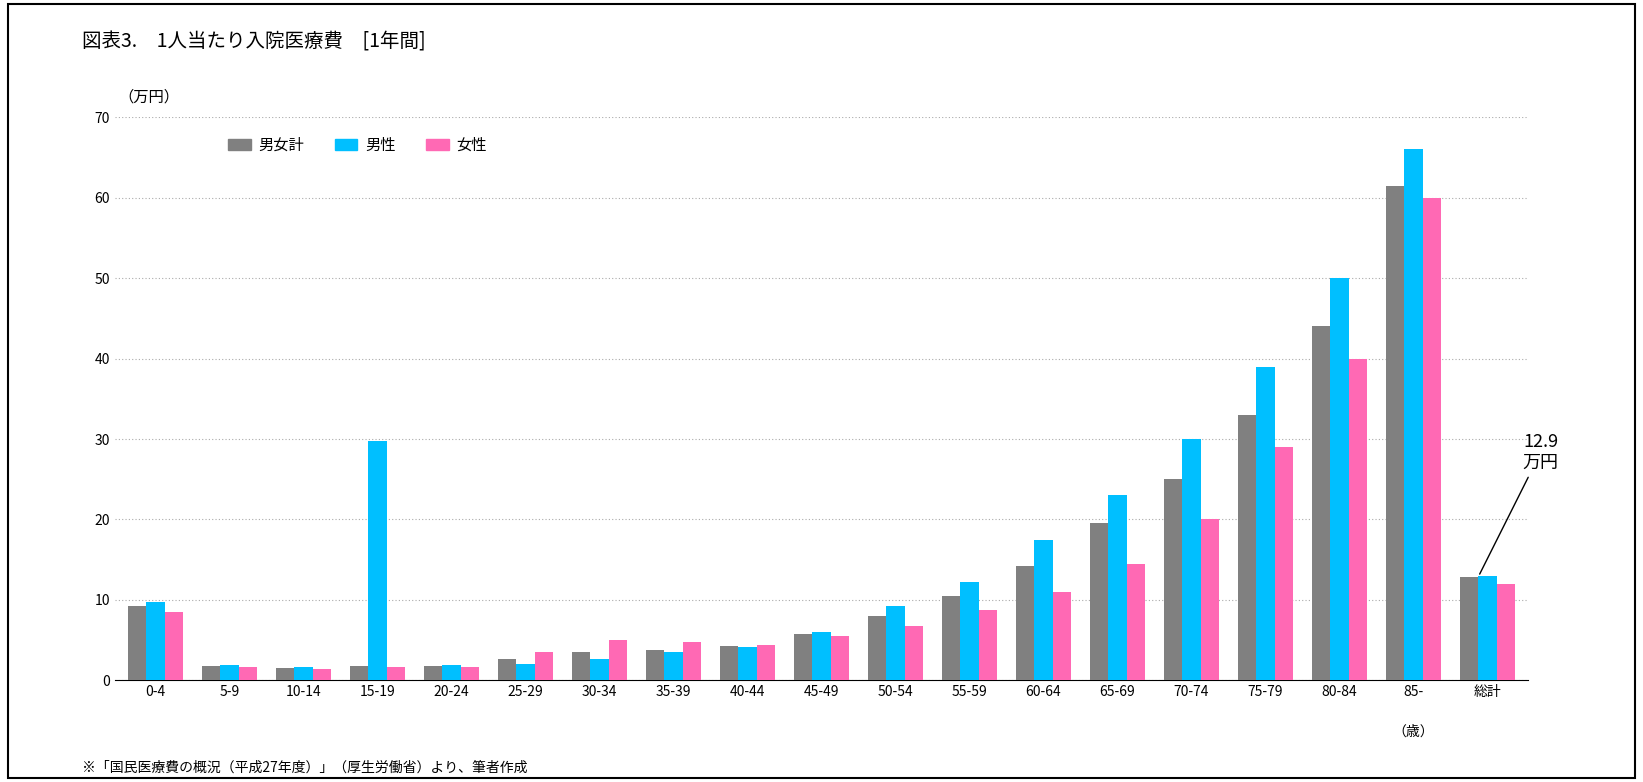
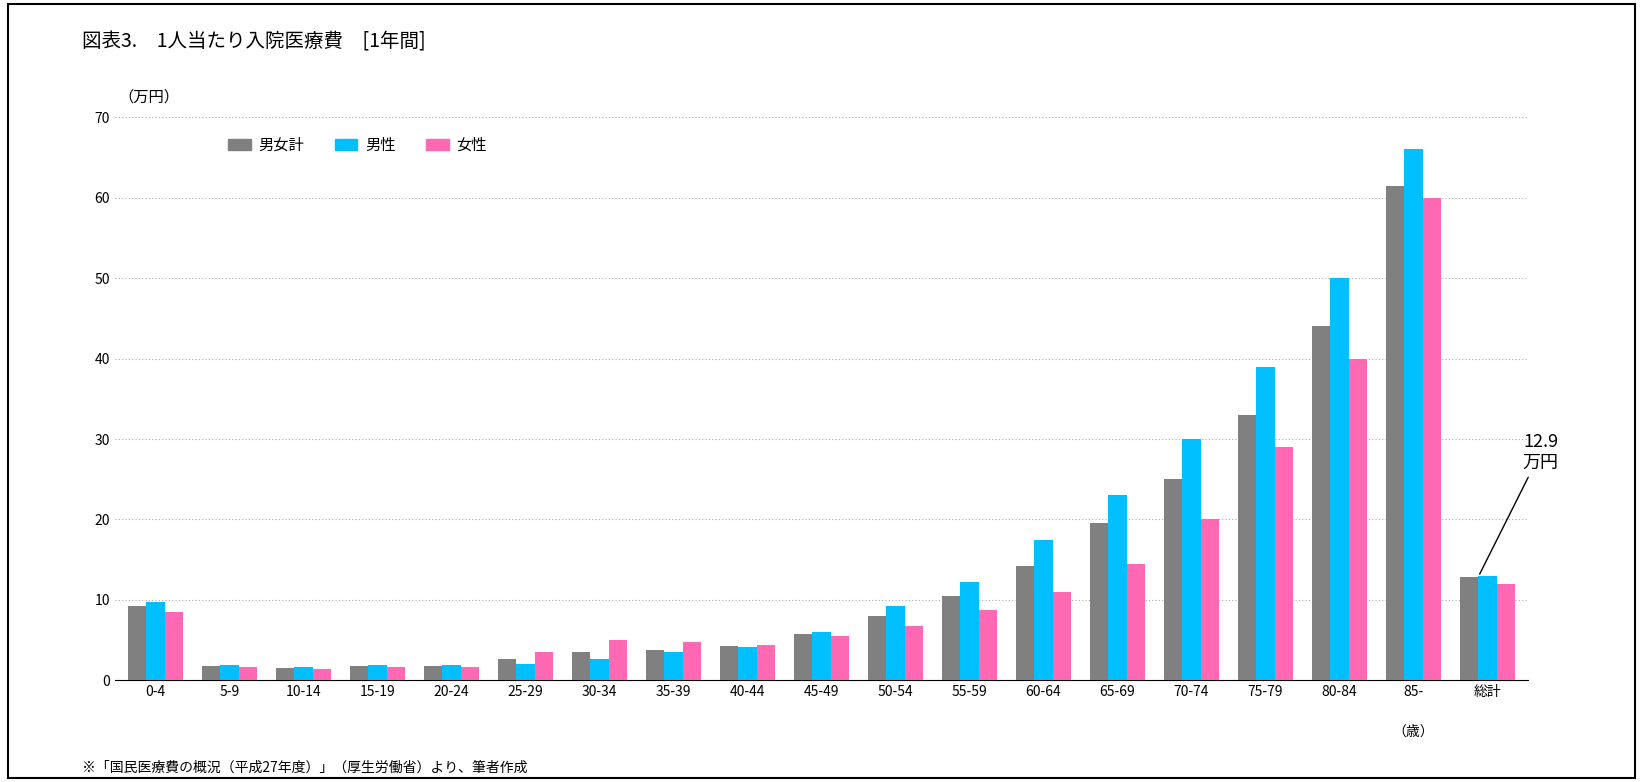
男性/15-19: 29.8 -> 1.9
